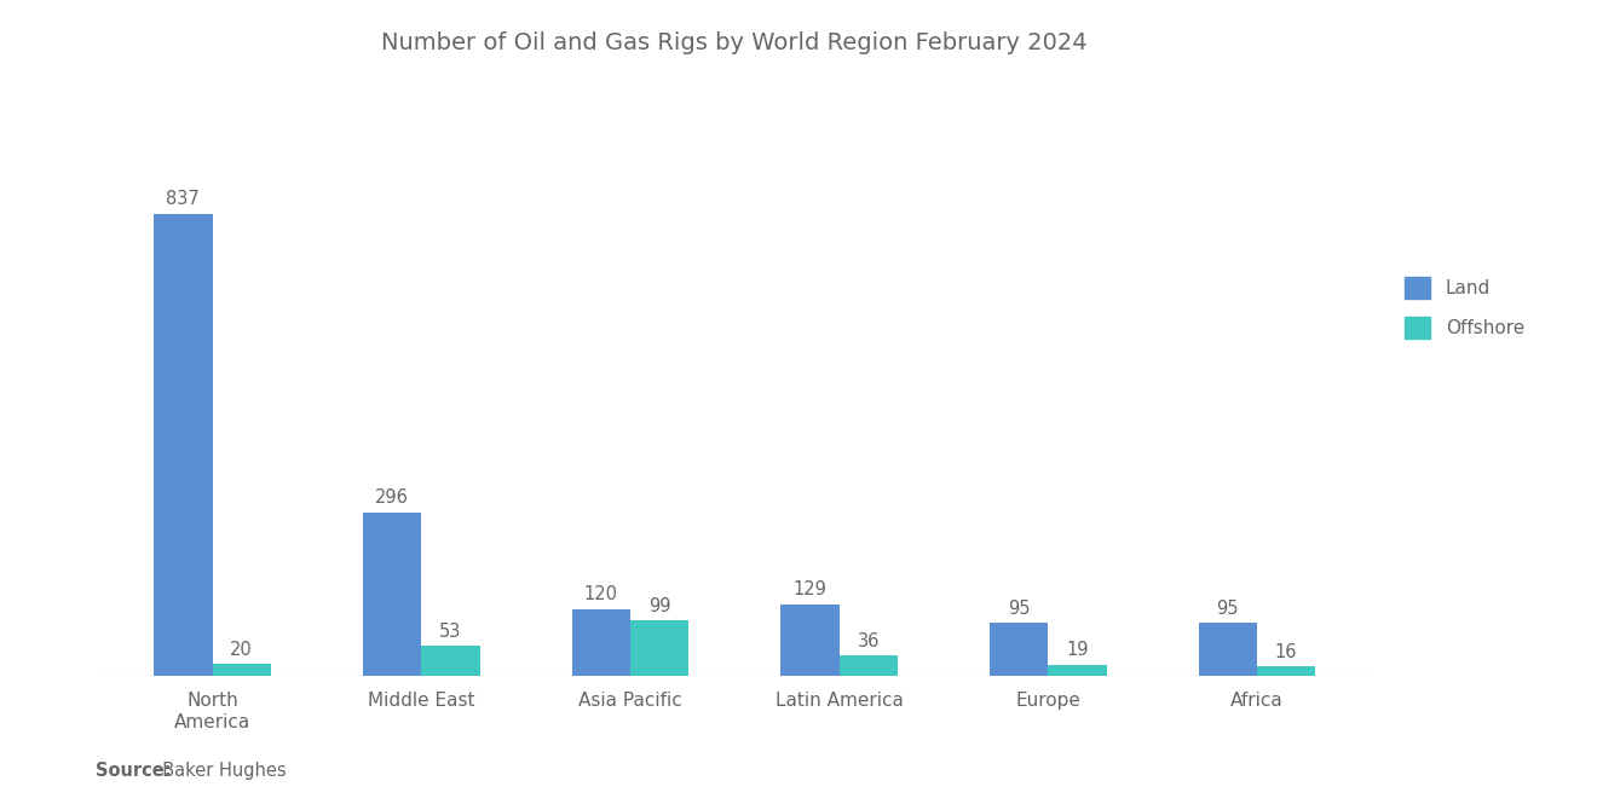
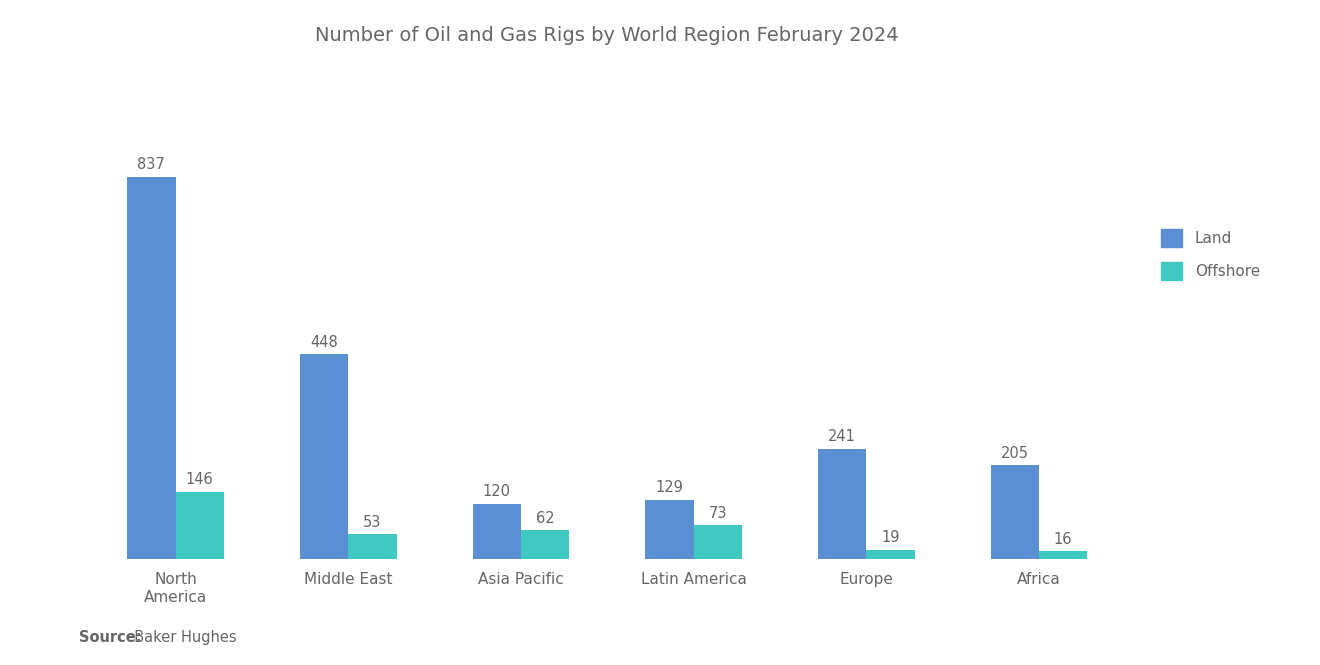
Offshore/North America: 20 -> 146
Land/Middle East: 296 -> 448
Offshore/Asia Pacific: 99 -> 62
Offshore/Latin America: 36 -> 73
Land/Europe: 95 -> 241
Land/Africa: 95 -> 205
